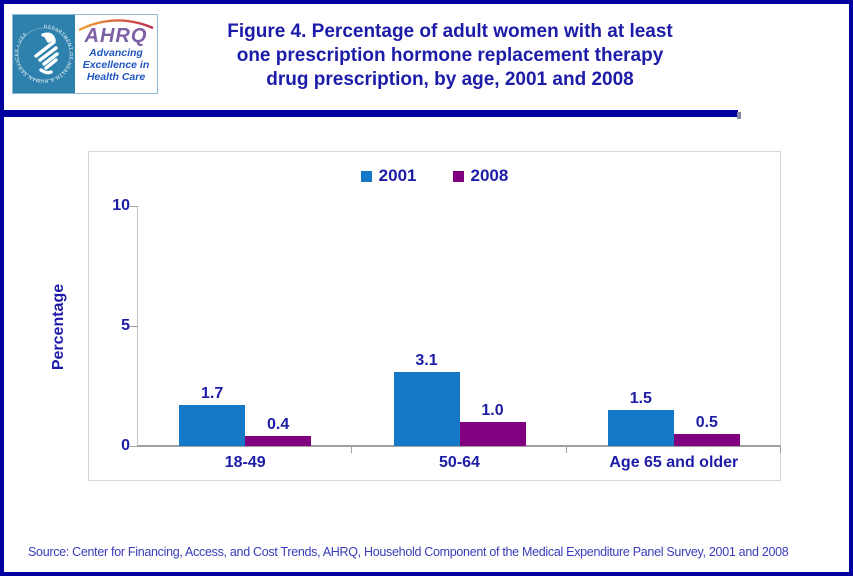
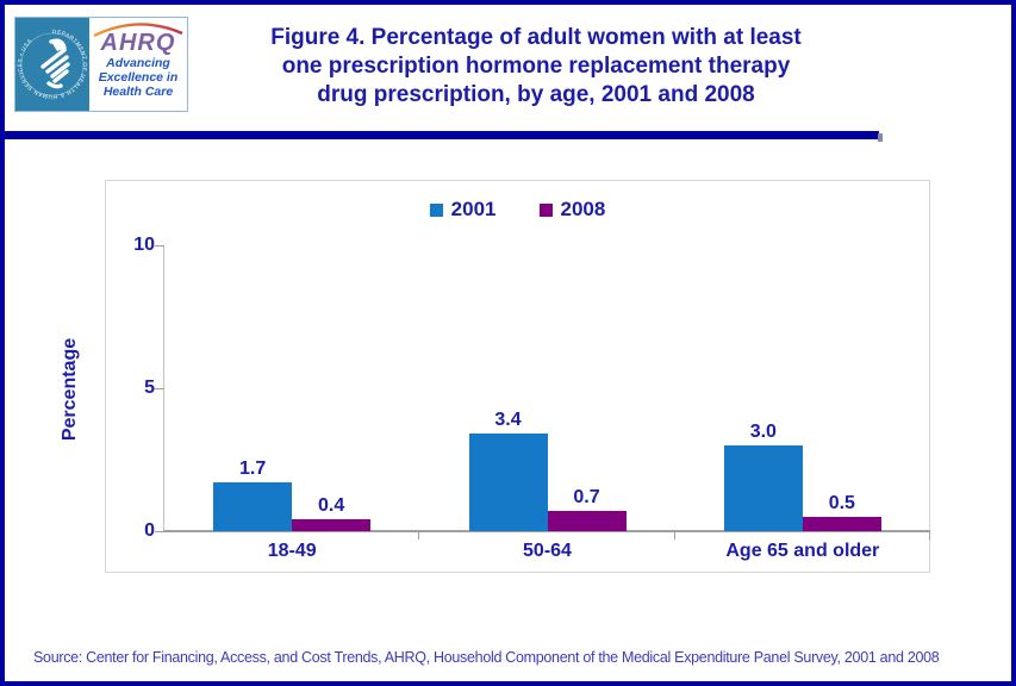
2001/50-64: 3.1 -> 3.4
2008/50-64: 1.0 -> 0.7
2001/Age 65 and older: 1.5 -> 3.0
